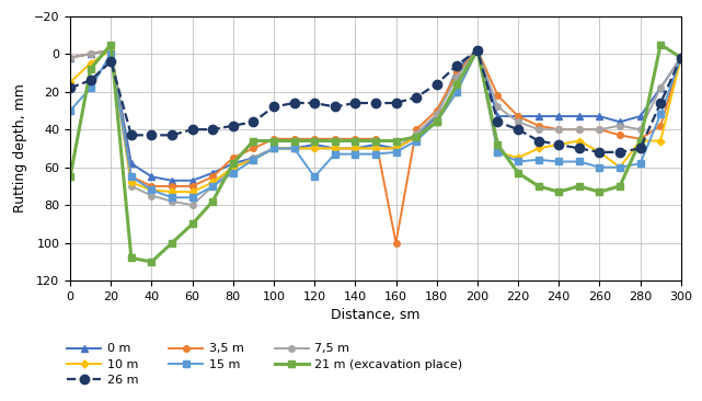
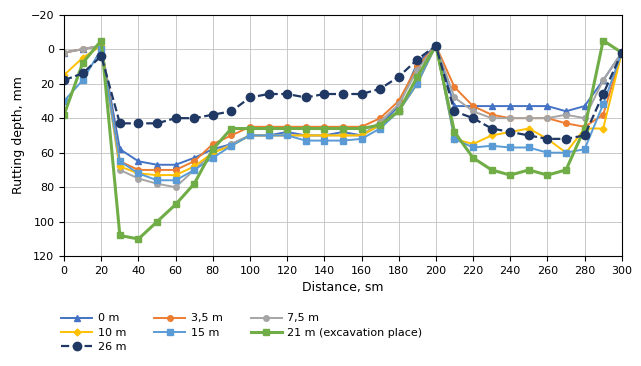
21 m (excavation place)/0: 65 -> 38
15 m/120: 65 -> 50
3,5 m/160: 100 -> 45
